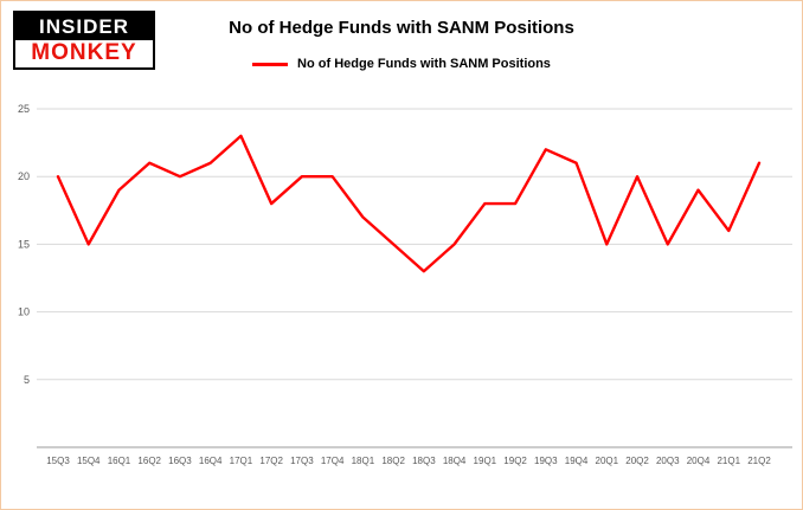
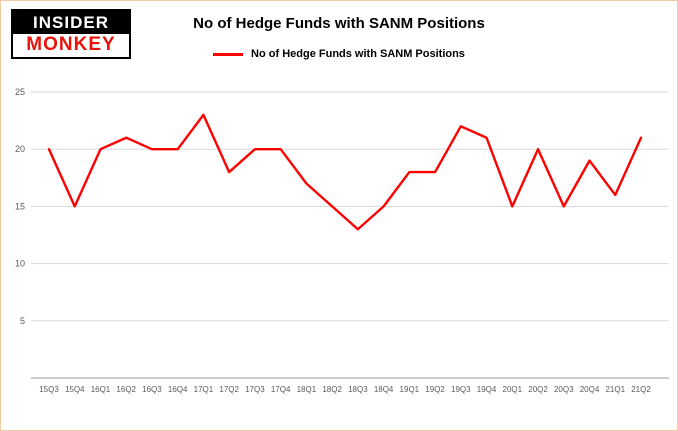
16Q1: 19 -> 20
16Q4: 21 -> 20
